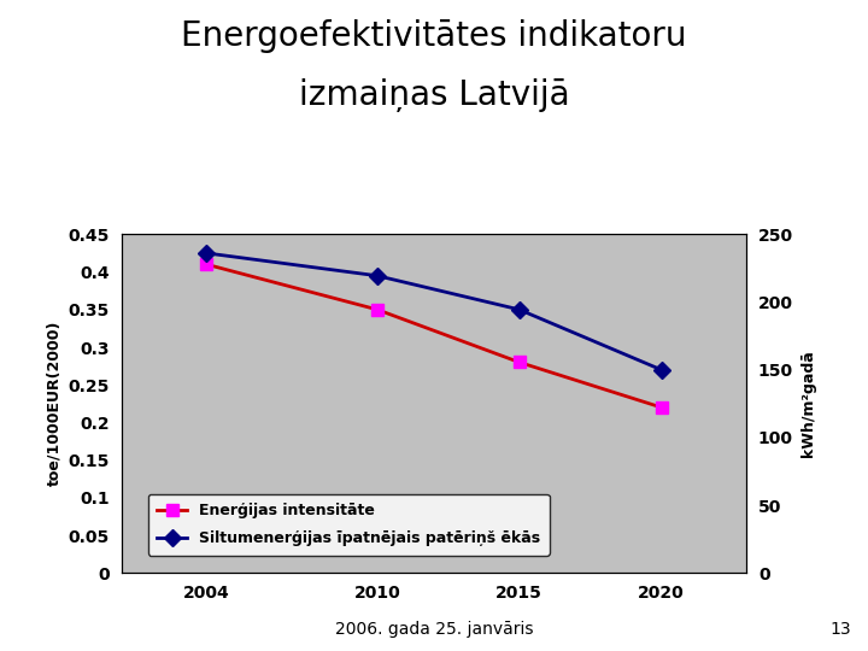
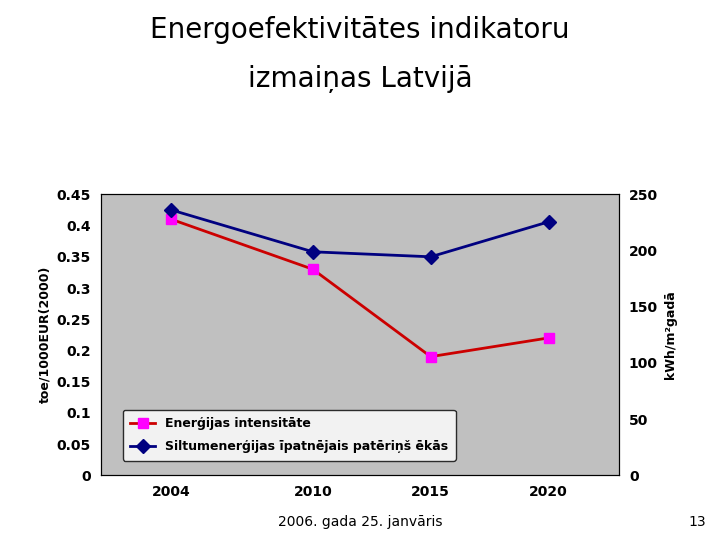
Enerģijas intensitāte/2010: 0.35 -> 0.33
Siltumenerģijas īpatnējais patēriņš ēkās/2010: 0.395 -> 0.358
Enerģijas intensitāte/2015: 0.28 -> 0.19
Siltumenerģijas īpatnējais patēriņš ēkās/2020: 0.270 -> 0.406
